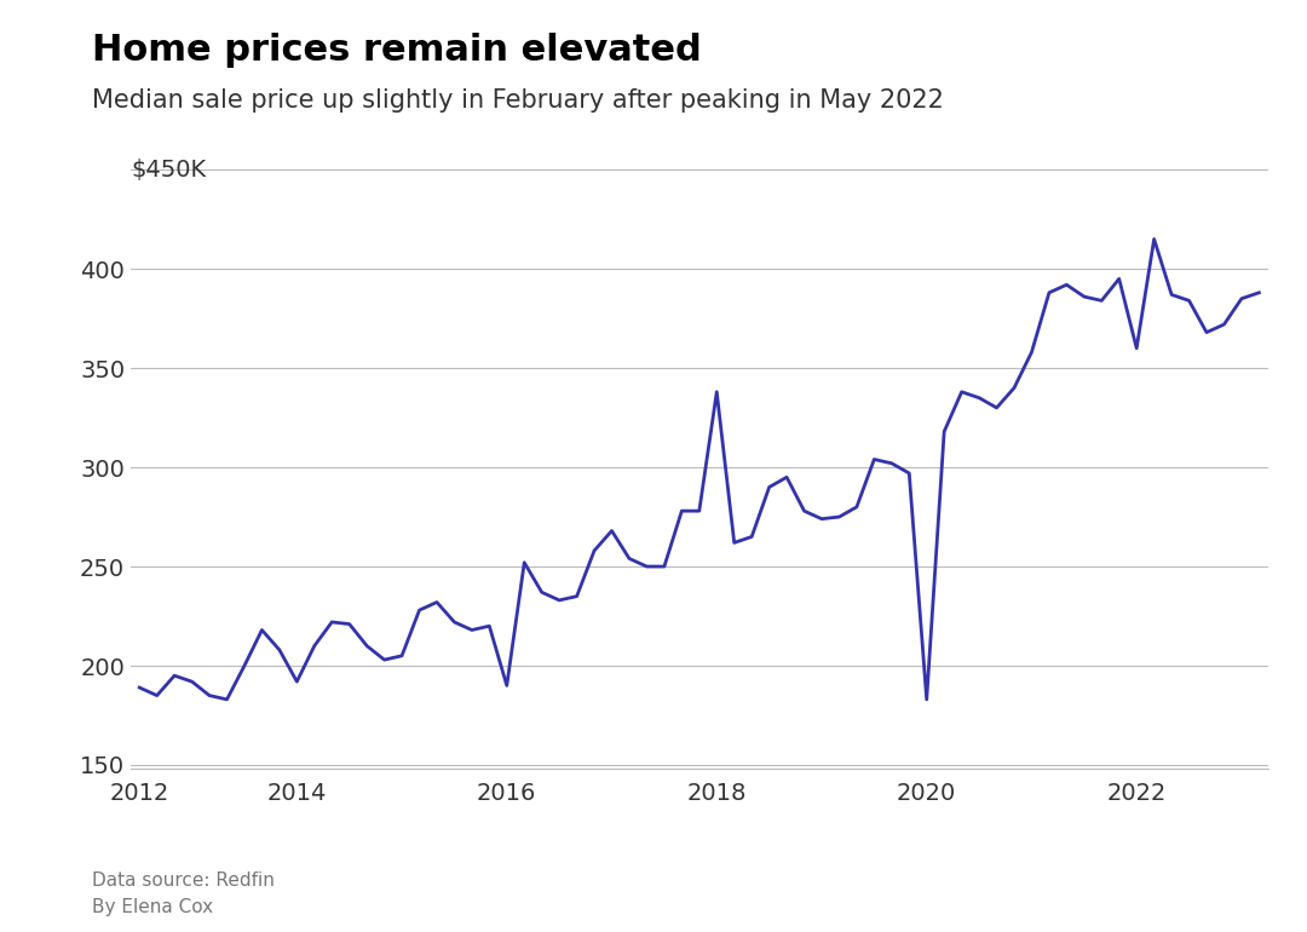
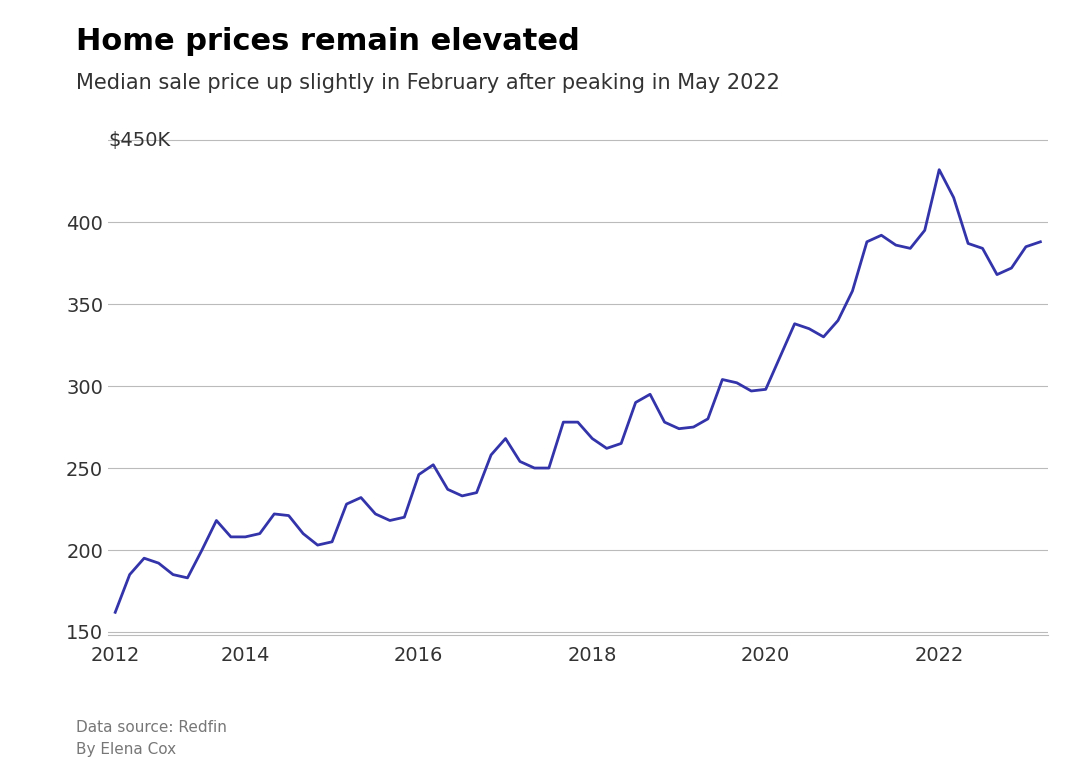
2012: 189 -> 162
2014: 192 -> 208
2016: 190 -> 246
2018: 338 -> 268
2020: 183 -> 298
2022: 360 -> 432
